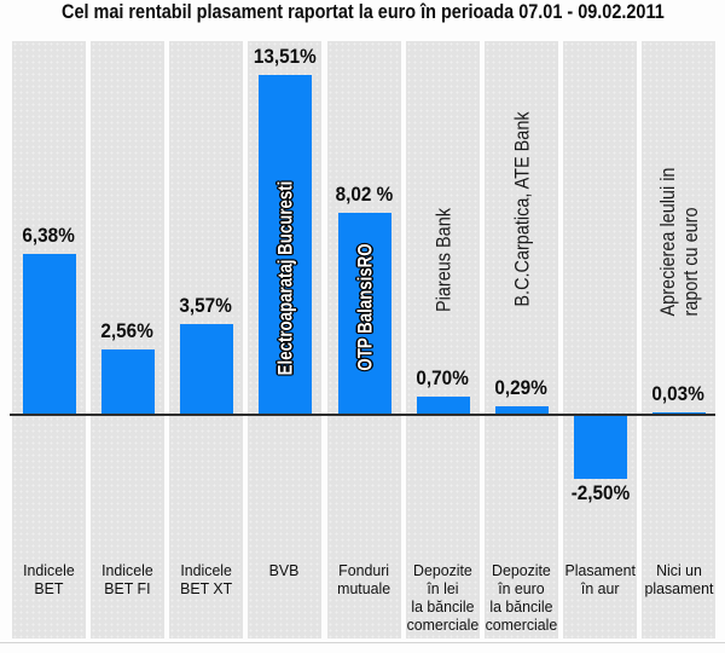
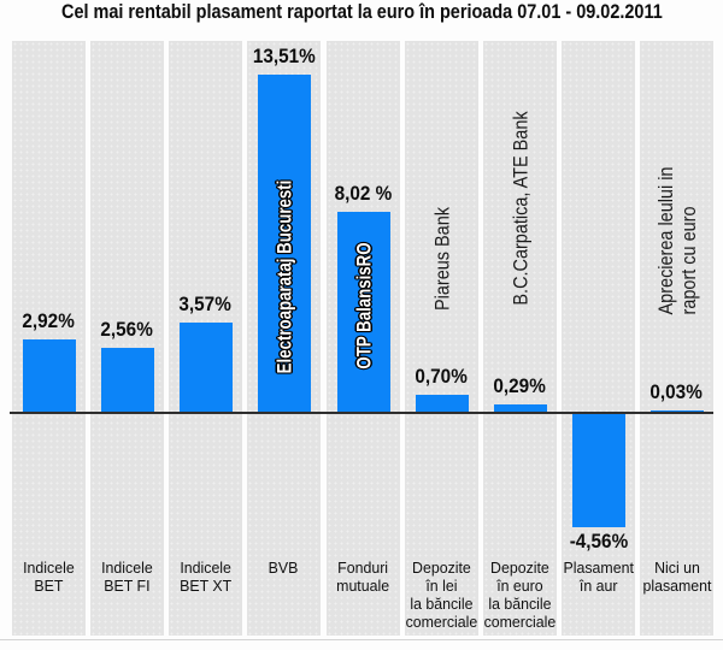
Indicele BET: 6,38% -> 2,92%
Plasament în aur: -2,50% -> -4,56%
